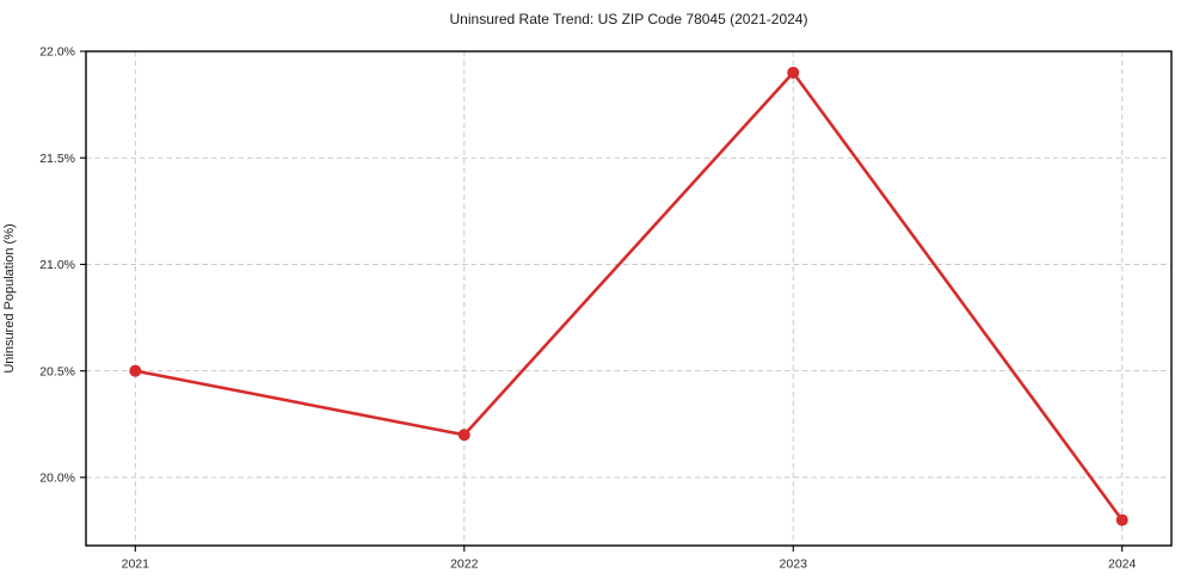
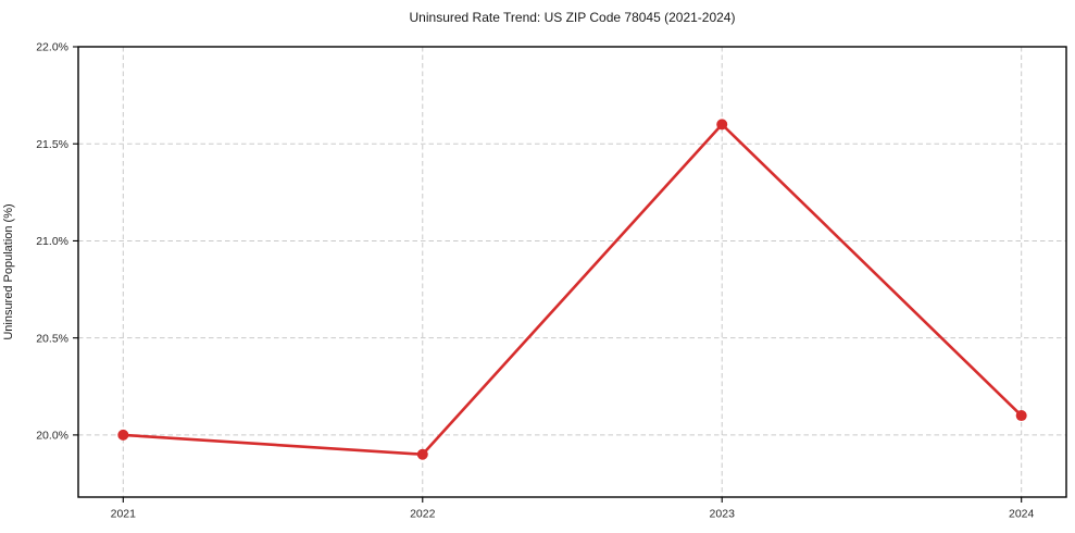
2021: 20.5% -> 20.0%
2022: 20.2% -> 19.9%
2023: 21.9% -> 21.6%
2024: 19.8% -> 20.1%
